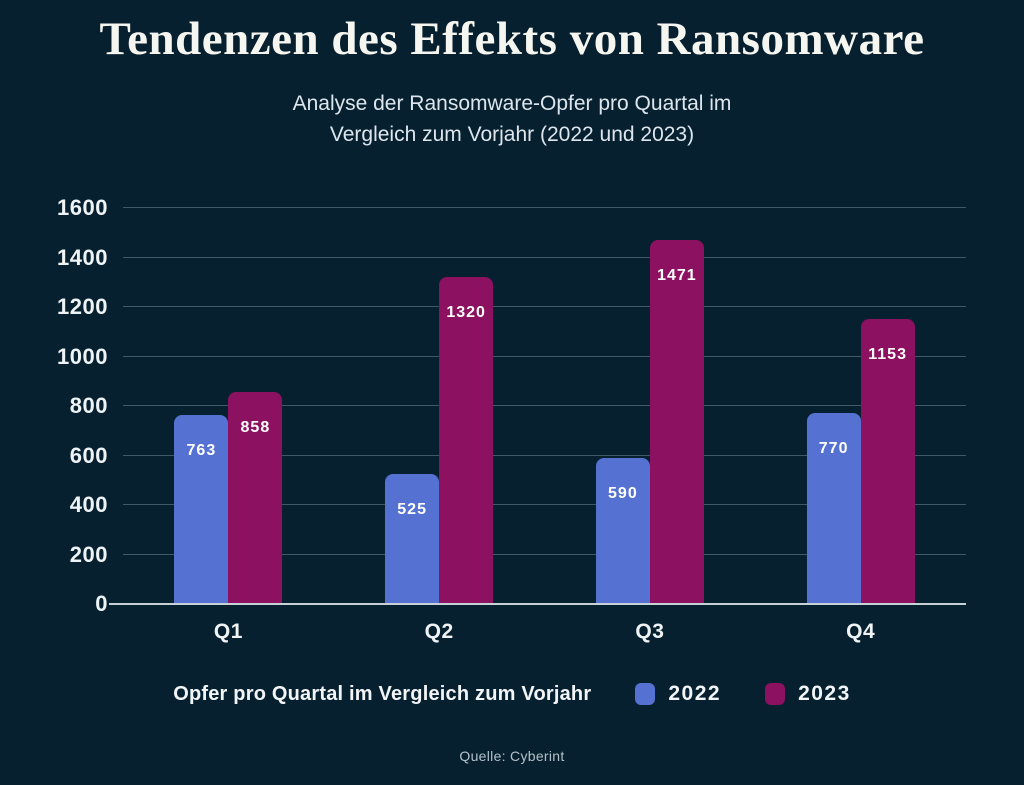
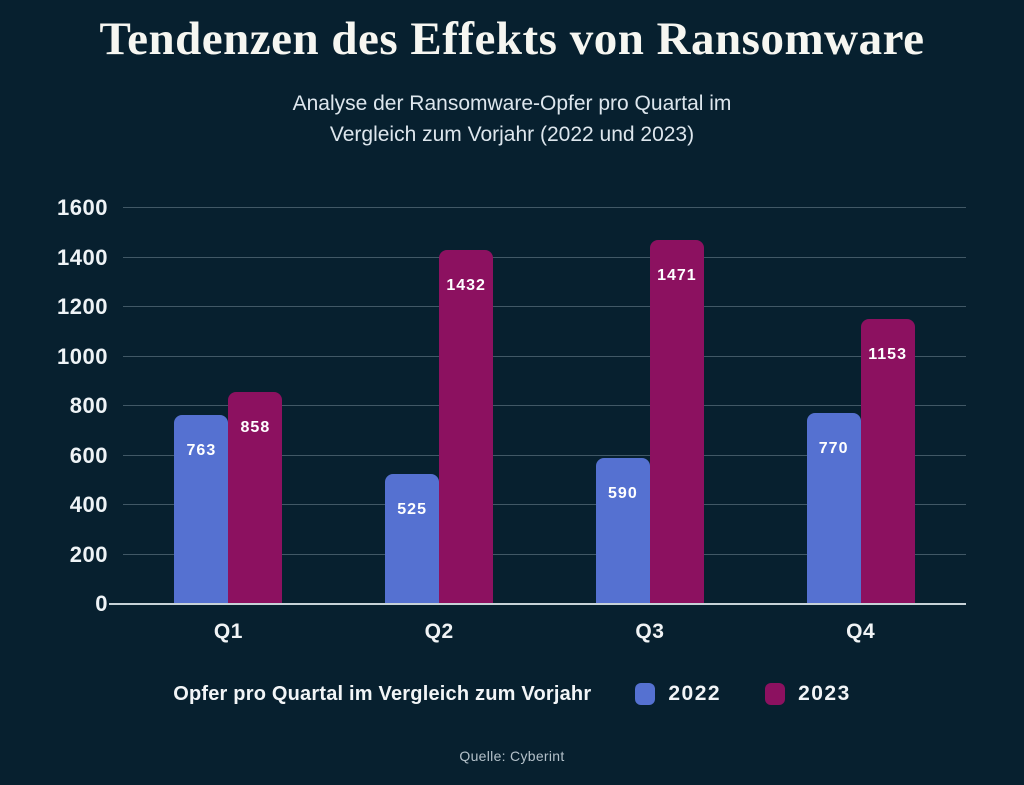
2023/Q2: 1320 -> 1432
